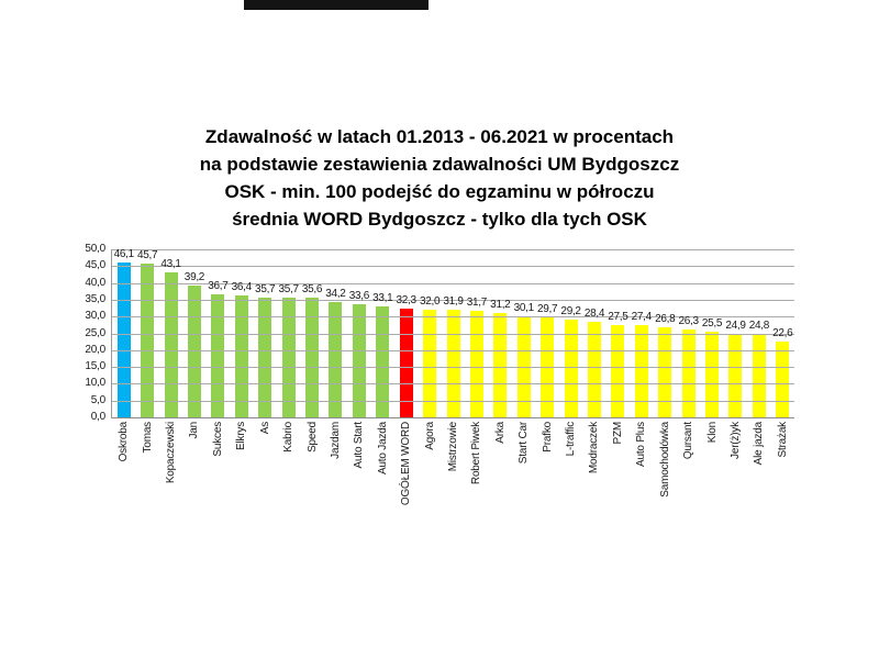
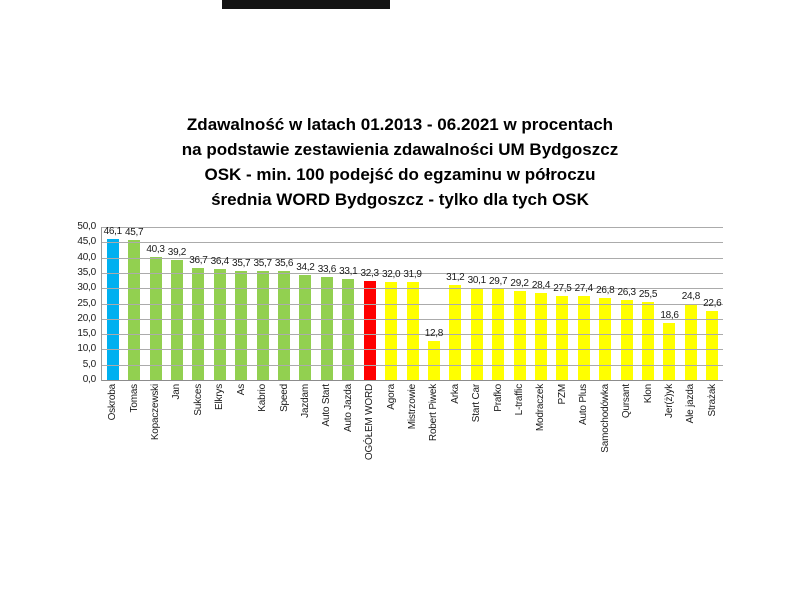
Kopaczewski: 43,1 -> 40,3
Robert Piwek: 31,7 -> 12,8
Jer(ż)yk: 24,9 -> 18,6
